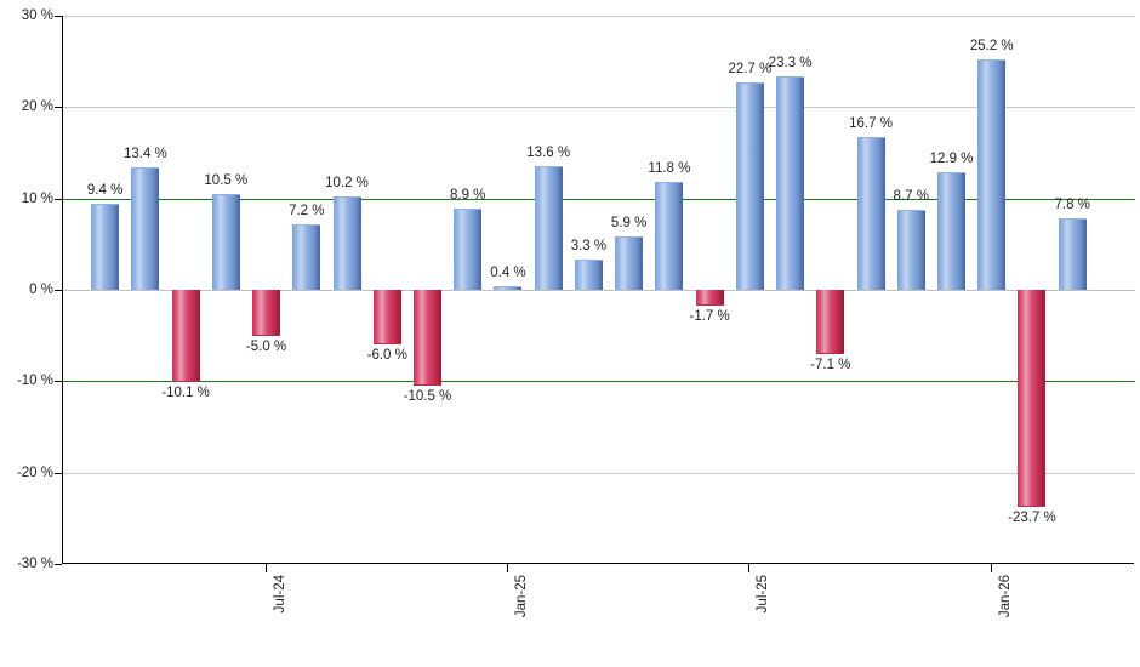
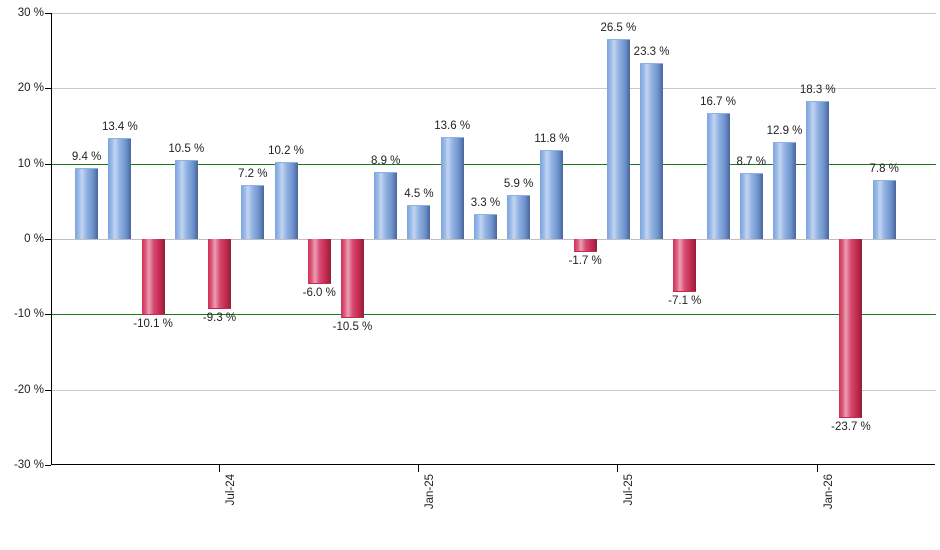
Jul-24: -5.0 -> -9.3
Jan-25: 0.4 -> 4.5
Jul-25: 22.7 -> 26.5
Jan-26: 25.2 -> 18.3
